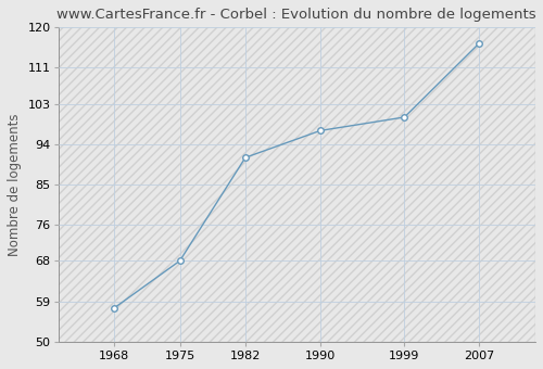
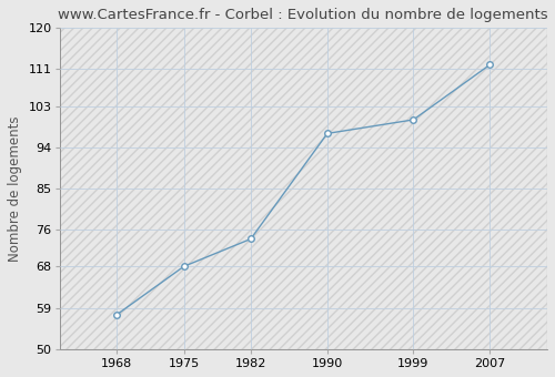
1982: 91.0 -> 74.0
2007: 116.5 -> 112.0
